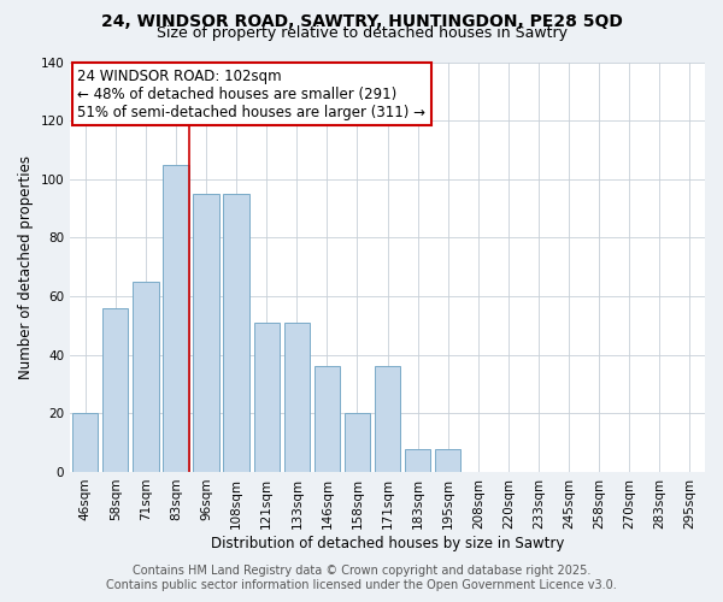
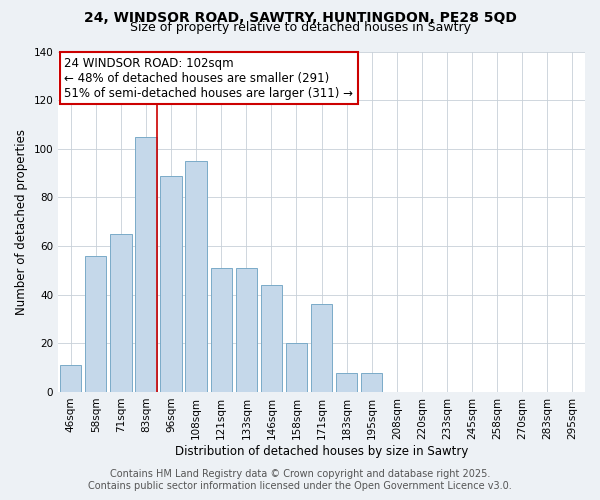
46sqm: 20 -> 11
96sqm: 95 -> 89
146sqm: 36 -> 44
